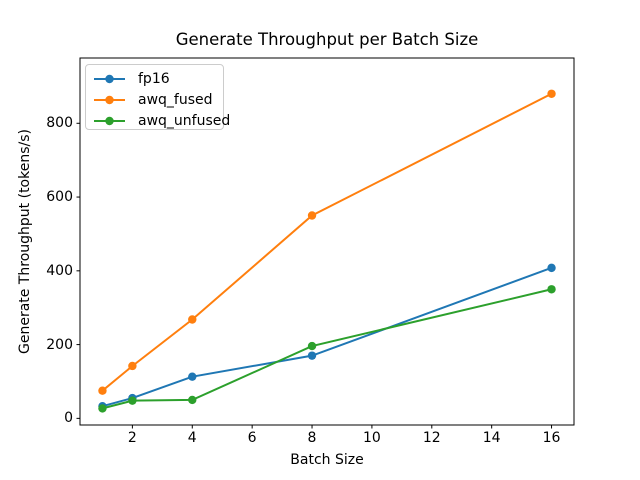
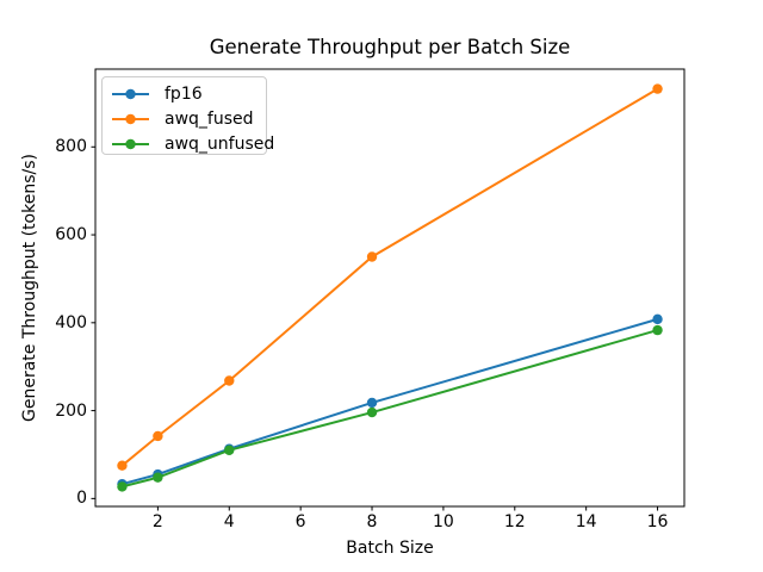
awq_unfused/4: 50 -> 110
fp16/8: 170 -> 220
awq_fused/16: 880 -> 930
awq_unfused/16: 350 -> 380
